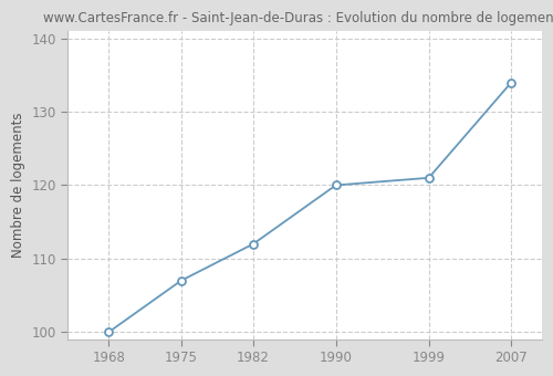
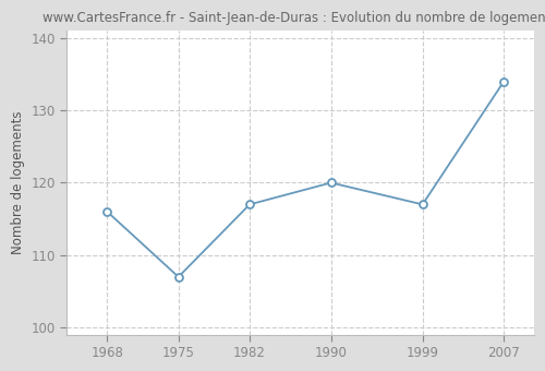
1968: 100 -> 116
1982: 112 -> 117
1999: 121 -> 117
